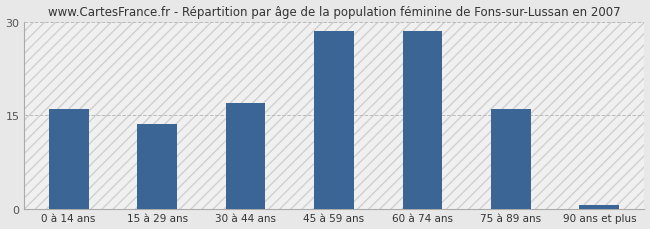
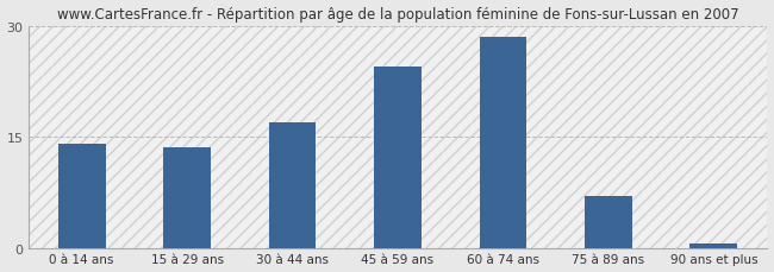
0 à 14 ans: 16.0 -> 14.0
45 à 59 ans: 28.5 -> 24.4
75 à 89 ans: 16.0 -> 7.0
